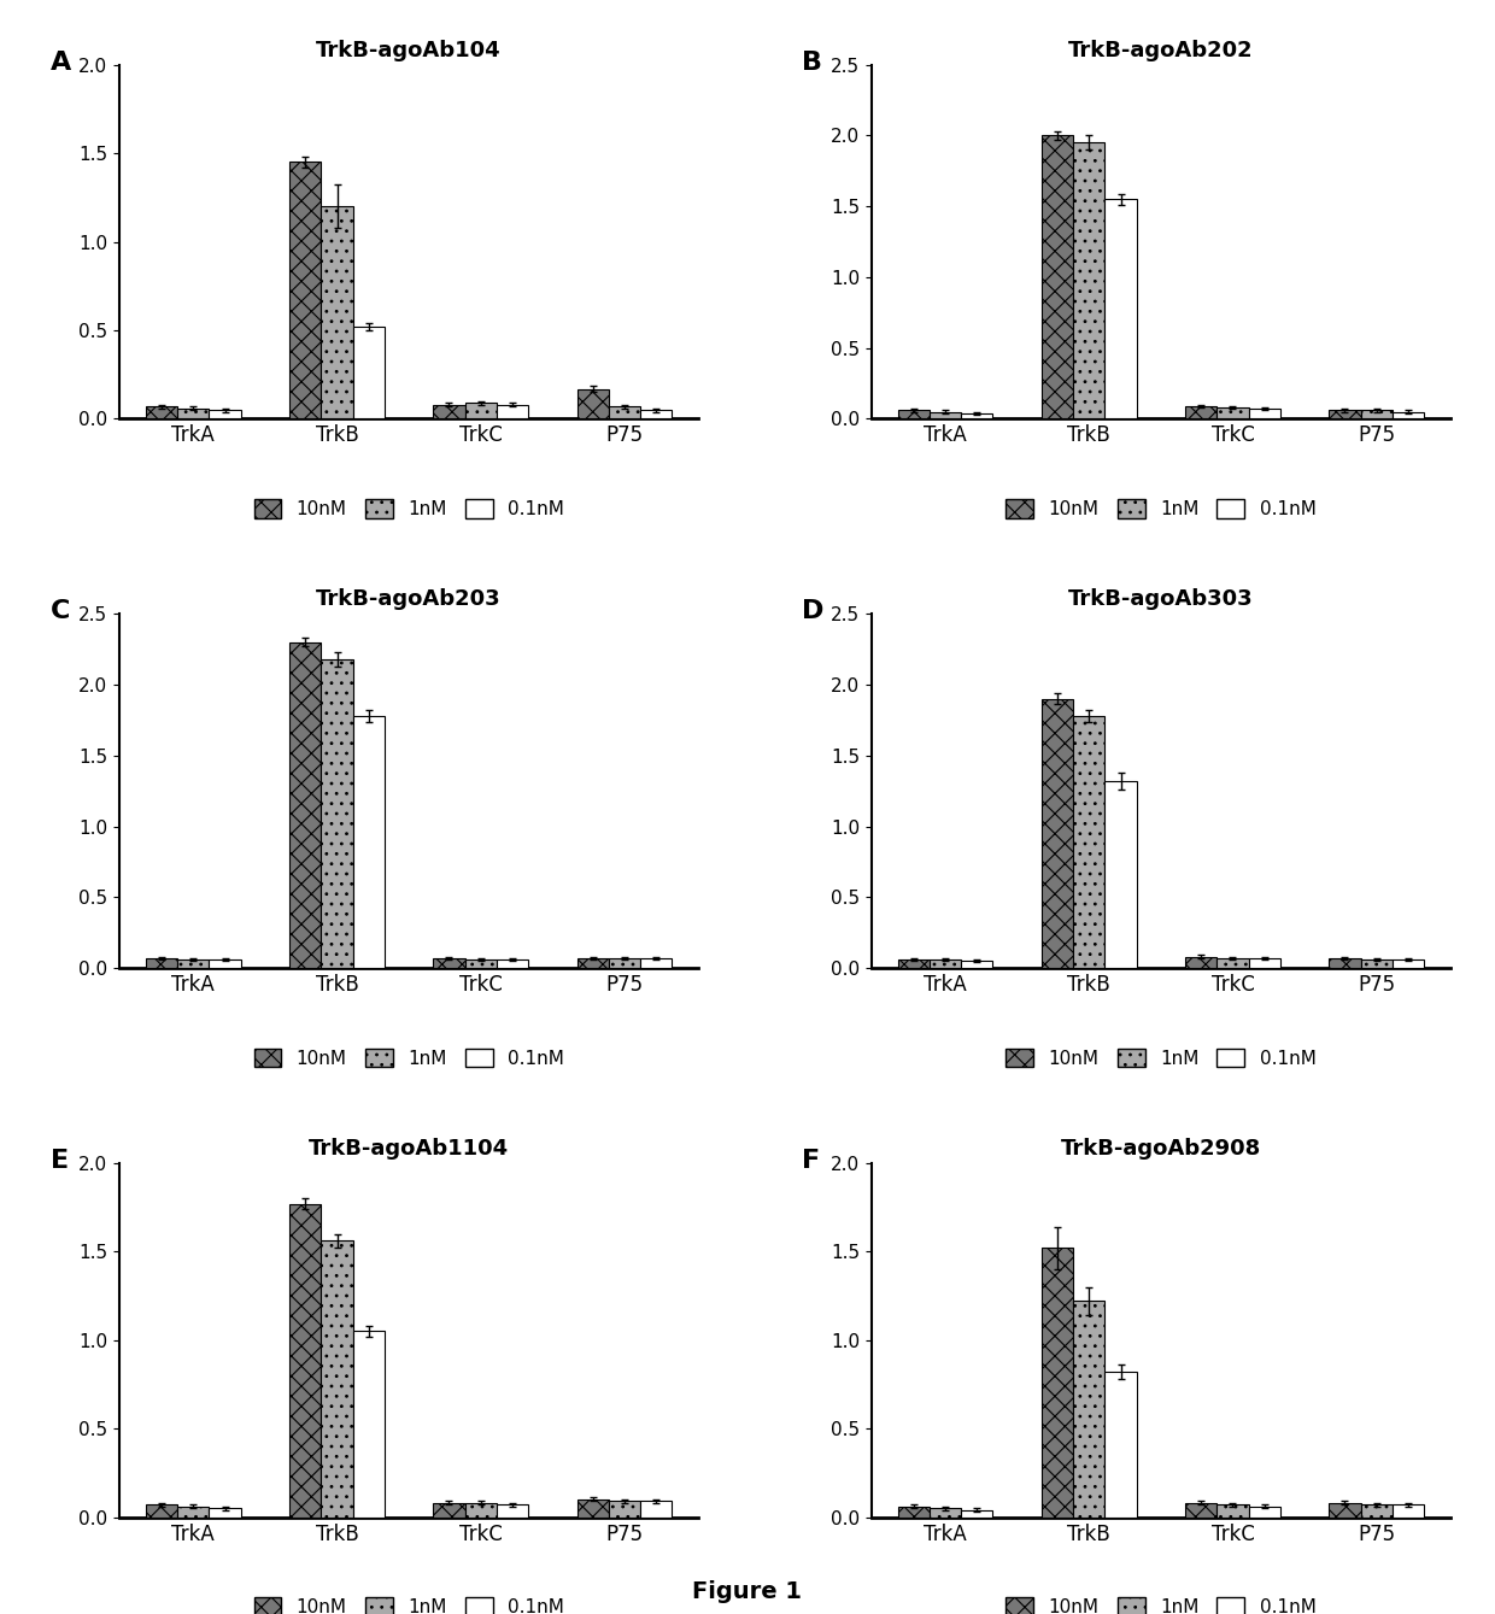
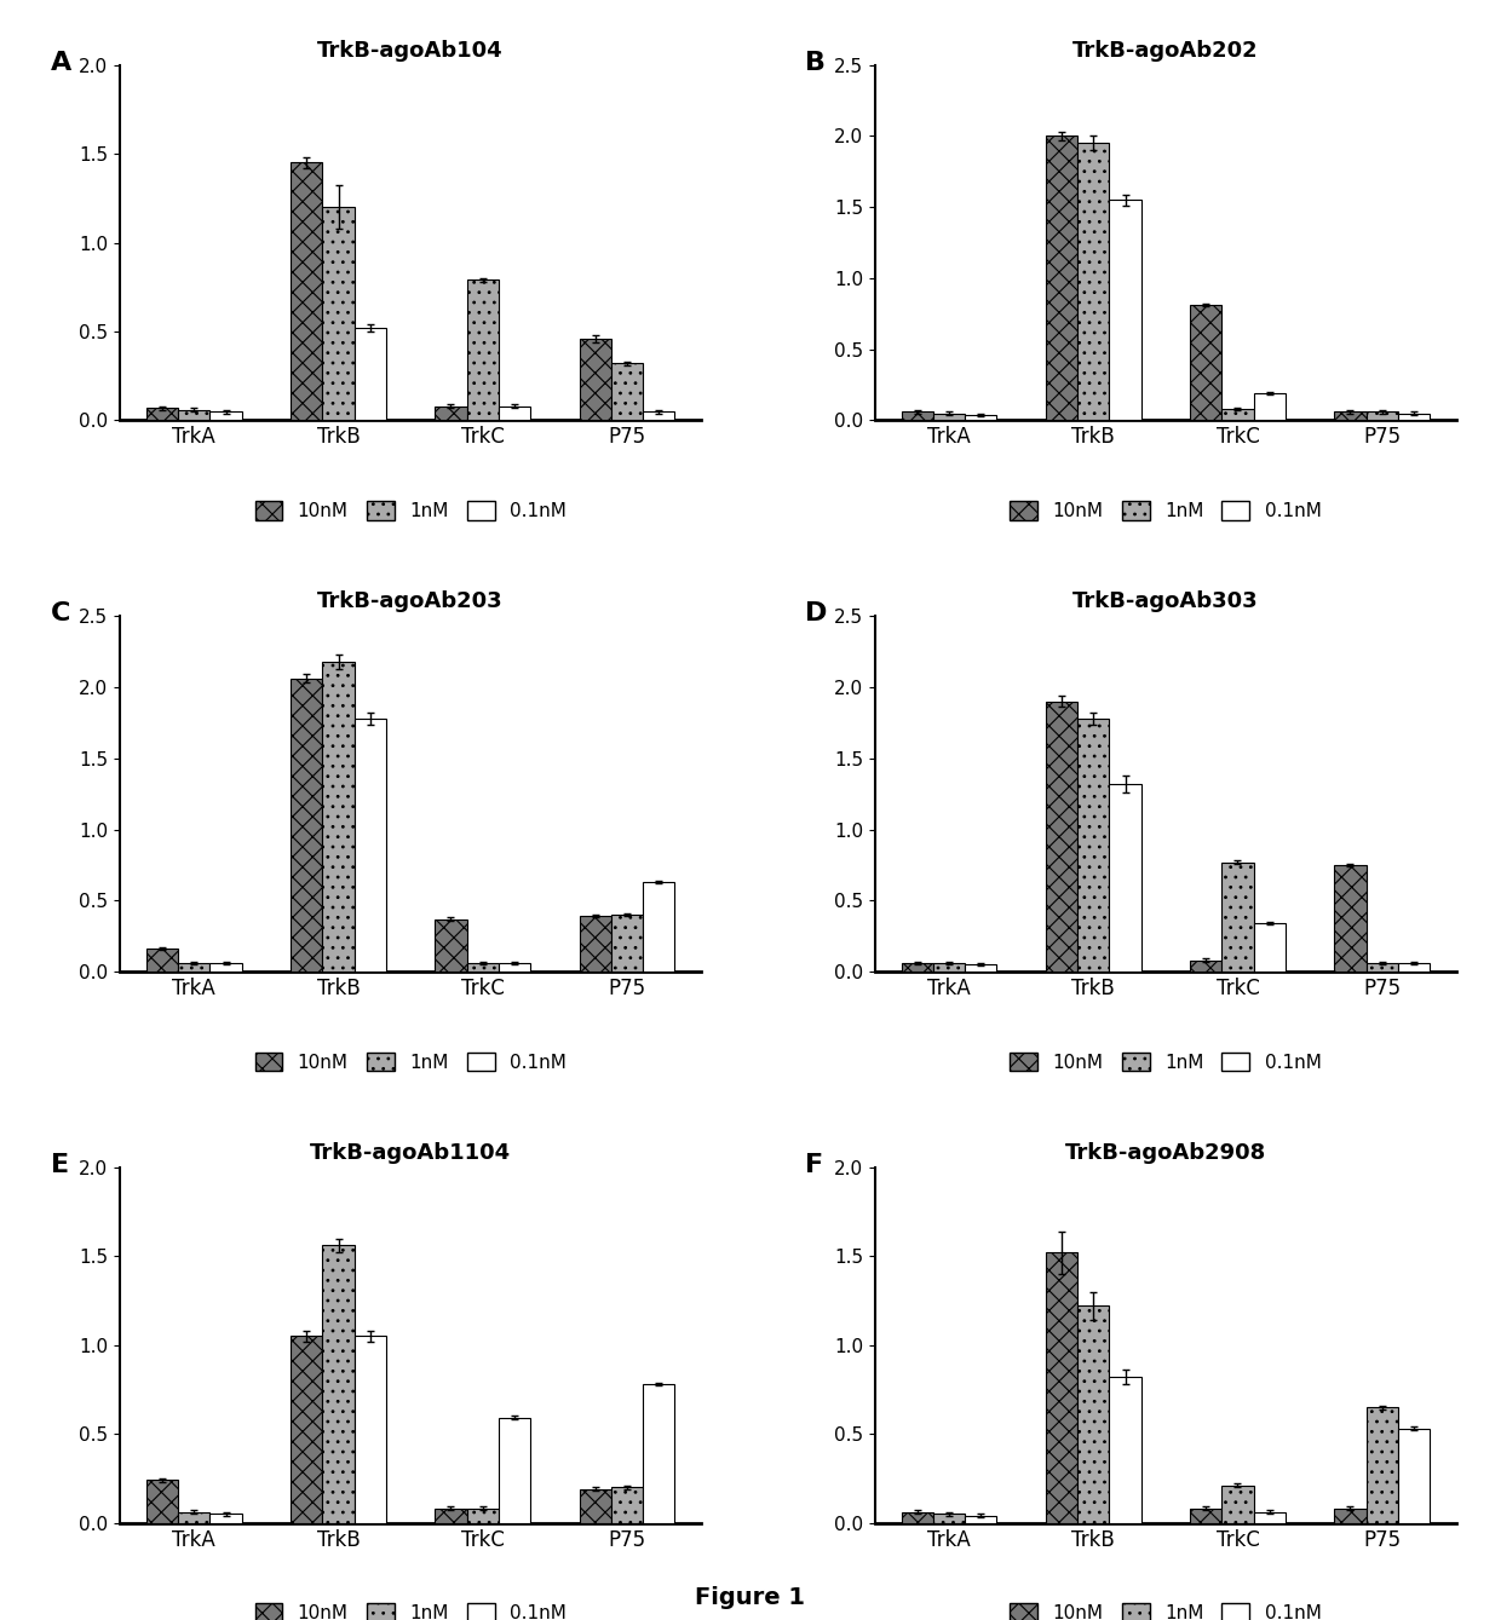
TrkB-agoAb104/1nM/TrkC: 0.09 -> 0.79
TrkB-agoAb104/10nM/P75: 0.17 -> 0.46
TrkB-agoAb104/1nM/P75: 0.07 -> 0.32
TrkB-agoAb202/10nM/TrkC: 0.09 -> 0.81
TrkB-agoAb202/0.1nM/TrkC: 0.07 -> 0.19
TrkB-agoAb203/10nM/TrkA: 0.07 -> 0.16
TrkB-agoAb203/10nM/TrkB: 2.30 -> 2.06
TrkB-agoAb203/10nM/TrkC: 0.07 -> 0.37
TrkB-agoAb203/10nM/P75: 0.07 -> 0.39
TrkB-agoAb203/1nM/P75: 0.07 -> 0.40
TrkB-agoAb203/0.1nM/P75: 0.07 -> 0.63
TrkB-agoAb303/1nM/TrkC: 0.07 -> 0.77
TrkB-agoAb303/0.1nM/TrkC: 0.07 -> 0.34
TrkB-agoAb303/10nM/P75: 0.07 -> 0.75
TrkB-agoAb1104/10nM/TrkA: 0.07 -> 0.24
TrkB-agoAb1104/10nM/TrkB: 1.77 -> 1.05
TrkB-agoAb1104/0.1nM/TrkC: 0.07 -> 0.59
TrkB-agoAb1104/10nM/P75: 0.10 -> 0.19
TrkB-agoAb1104/1nM/P75: 0.09 -> 0.20
TrkB-agoAb1104/0.1nM/P75: 0.09 -> 0.78
TrkB-agoAb2908/1nM/TrkC: 0.07 -> 0.21
TrkB-agoAb2908/1nM/P75: 0.07 -> 0.65
TrkB-agoAb2908/0.1nM/P75: 0.07 -> 0.53
